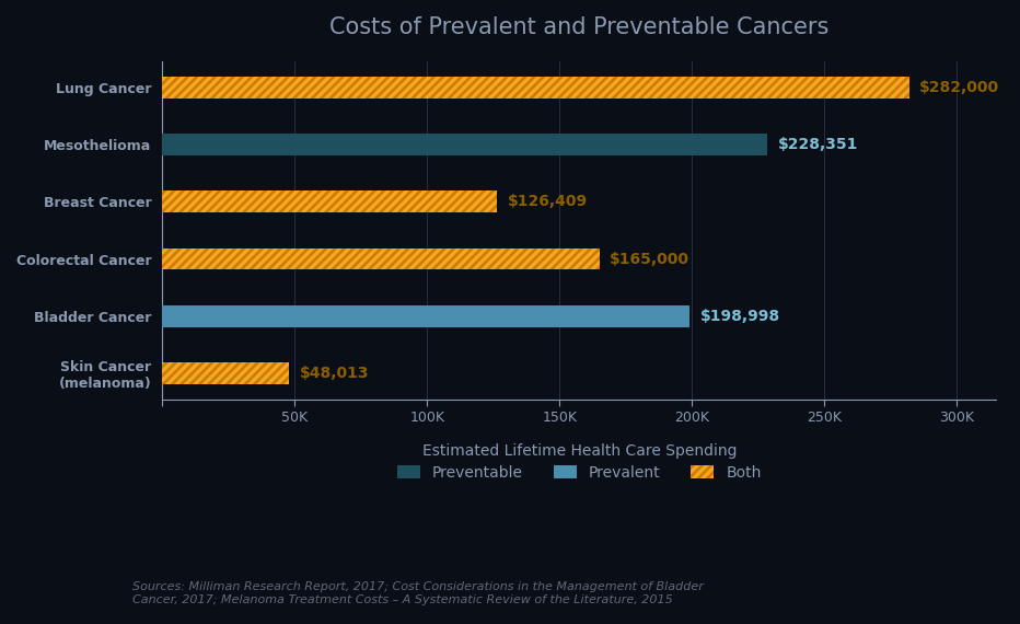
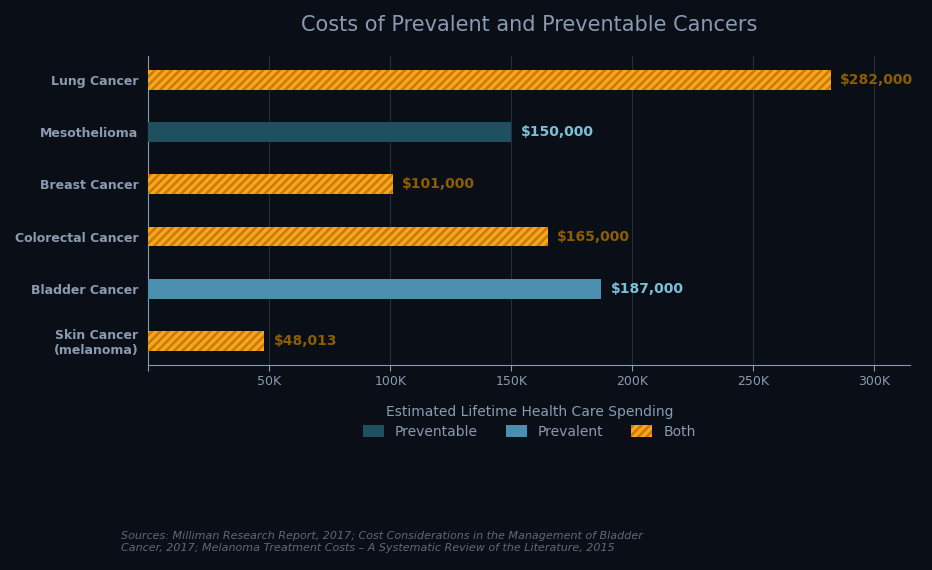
Mesothelioma: $228,351 -> $150,000
Breast Cancer: $126,409 -> $101,000
Bladder Cancer: $198,998 -> $187,000
